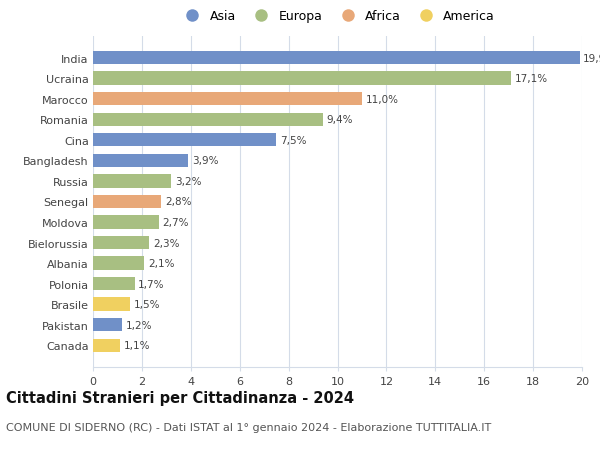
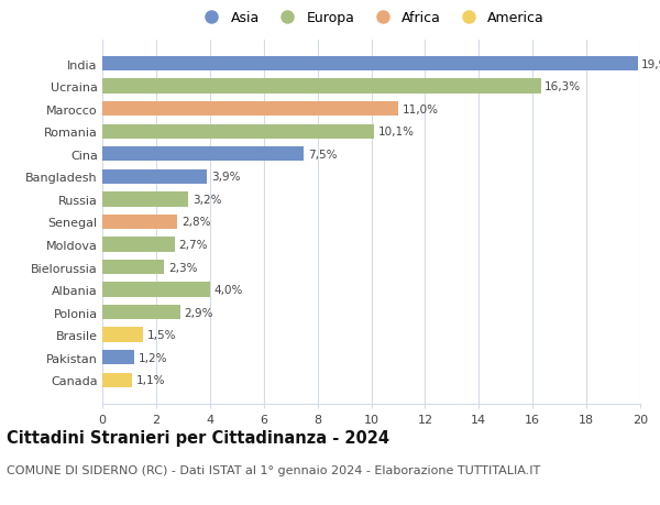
Ucraina: 17,1% -> 16,3%
Romania: 9,4% -> 10,1%
Albania: 2,1% -> 4,0%
Polonia: 1,7% -> 2,9%
